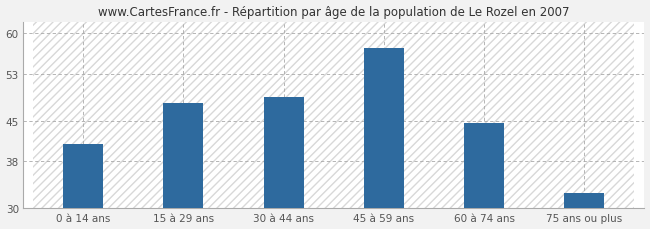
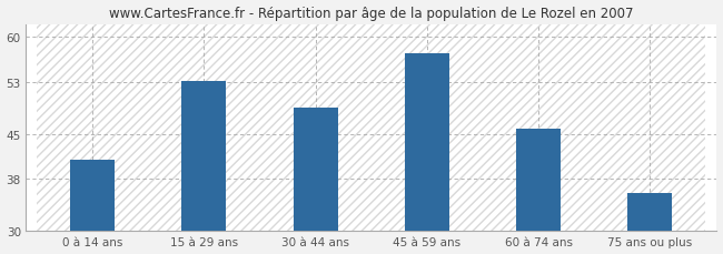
15 à 29 ans: 48.0 -> 53.2
60 à 74 ans: 44.5 -> 45.8
75 ans ou plus: 32.5 -> 35.8
